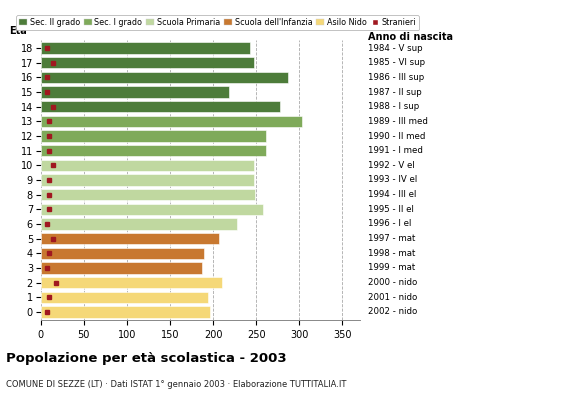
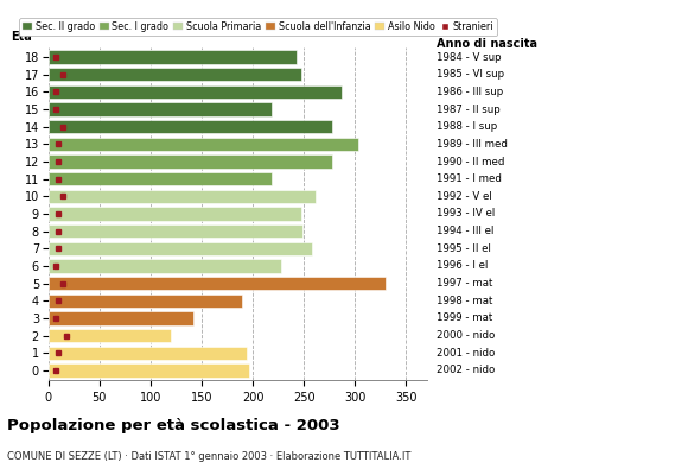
12: 262 -> 278
11: 262 -> 218
10: 247 -> 262
5: 207 -> 330
3: 187 -> 142
2: 210 -> 120
